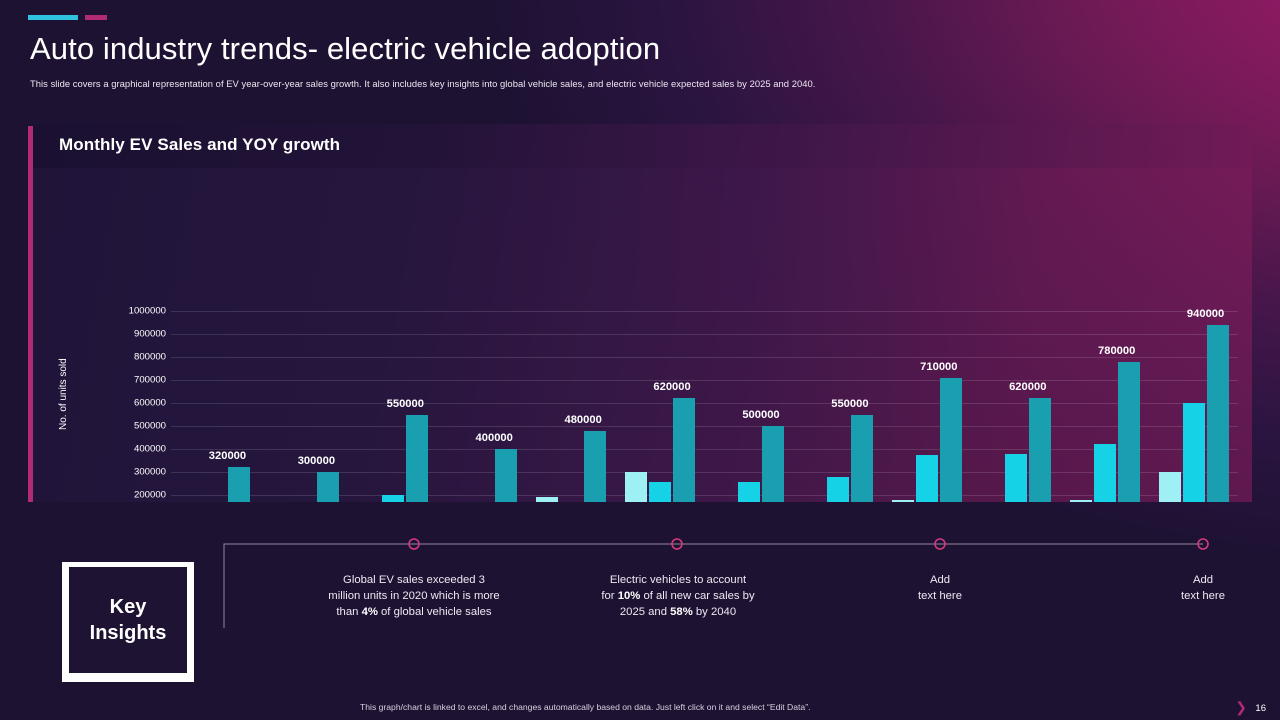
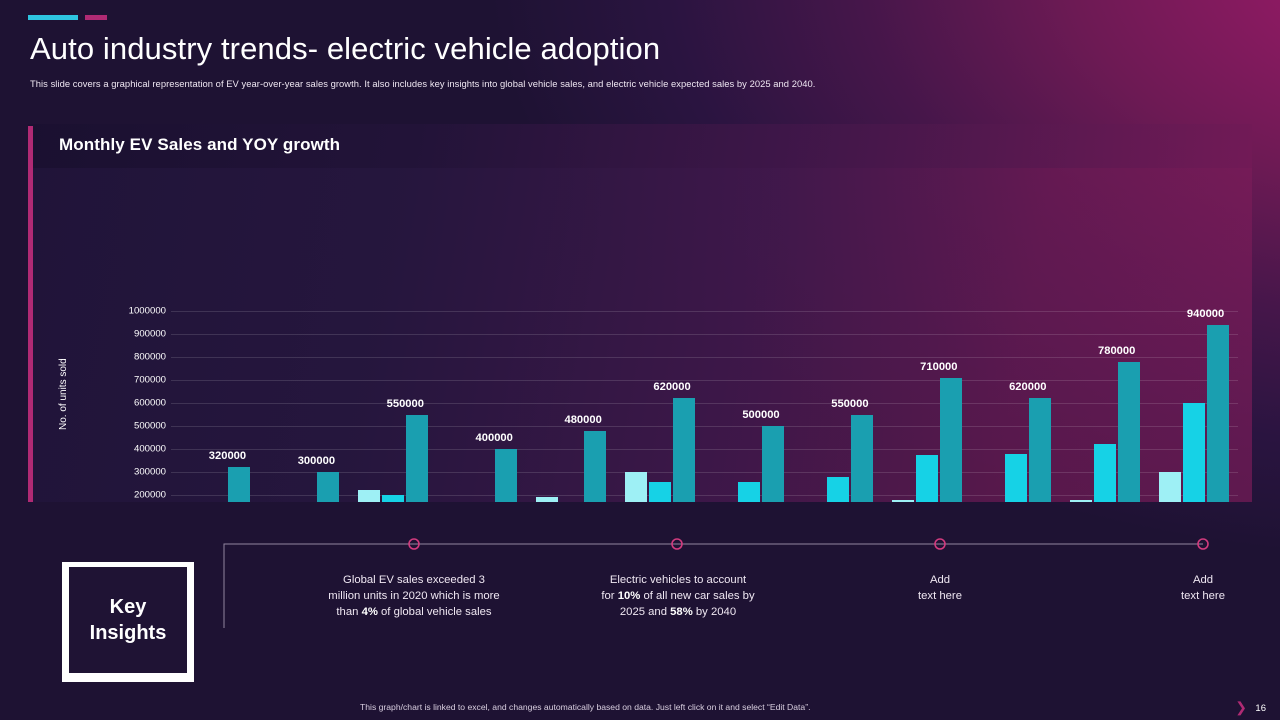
2020/Mar: 70000 -> 220000
